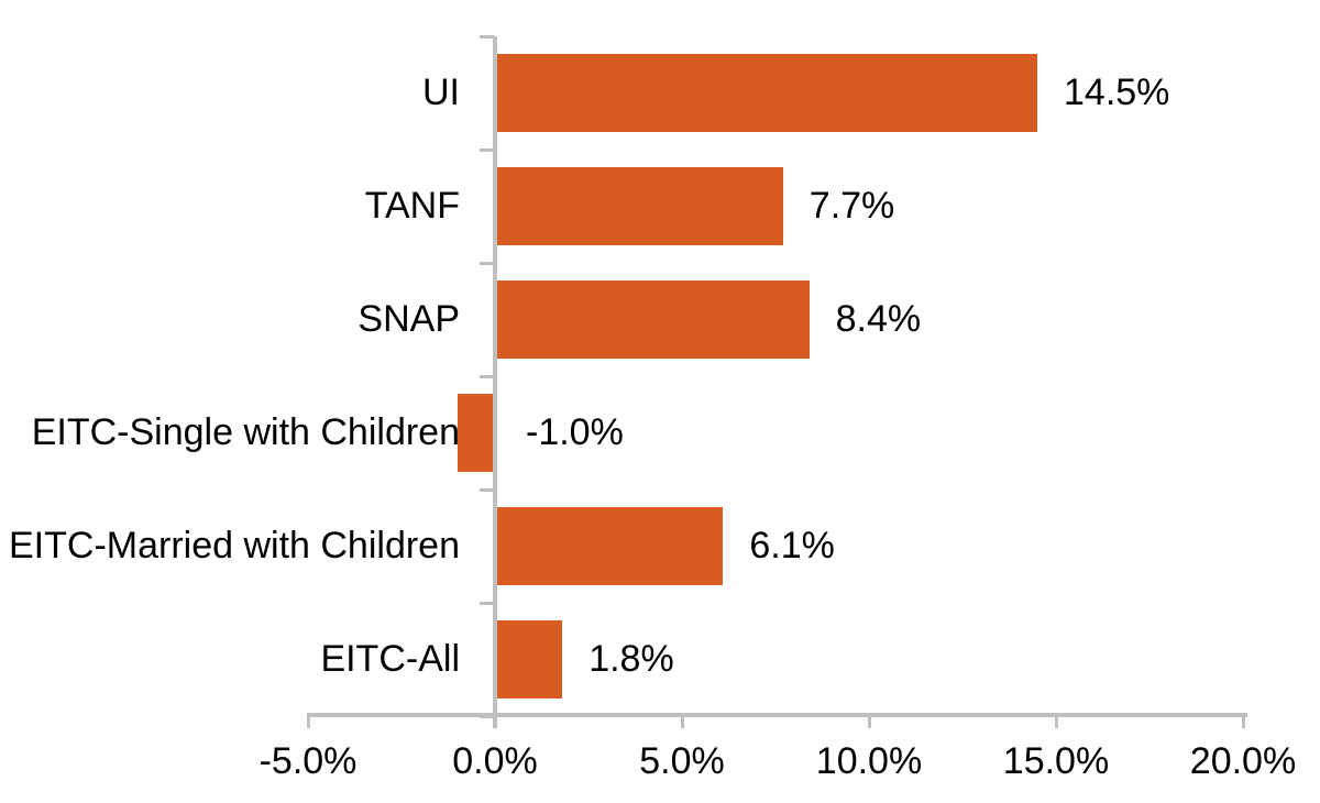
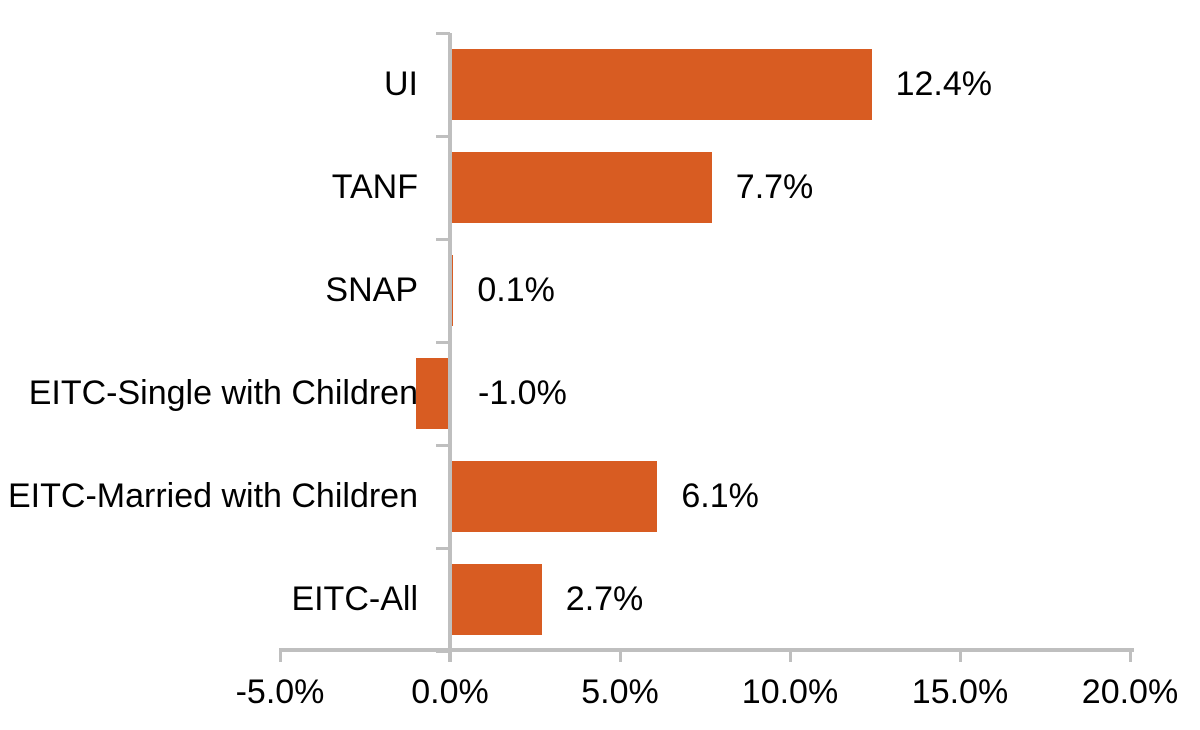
UI: 14.5% -> 12.4%
SNAP: 8.4% -> 0.1%
EITC-All: 1.8% -> 2.7%
